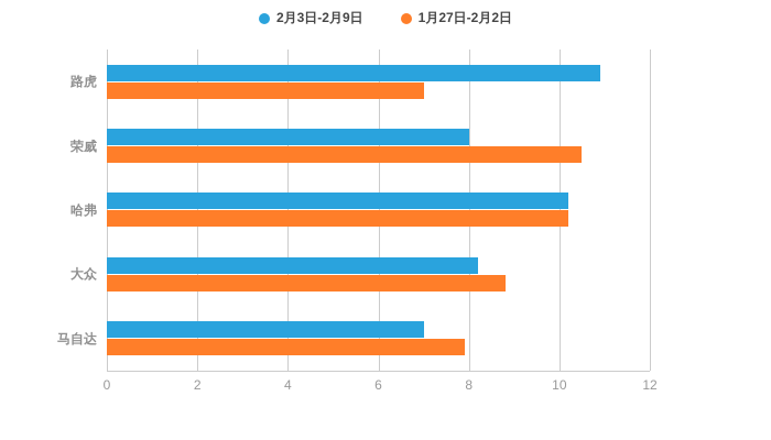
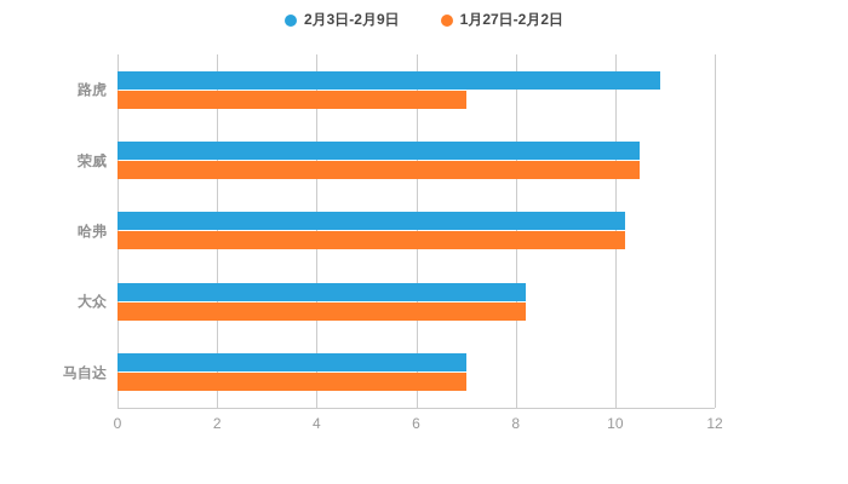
2月3日-2月9日/荣威: 8.0 -> 10.5
1月27日-2月2日/大众: 8.8 -> 8.2
1月27日-2月2日/马自达: 7.9 -> 7.0
